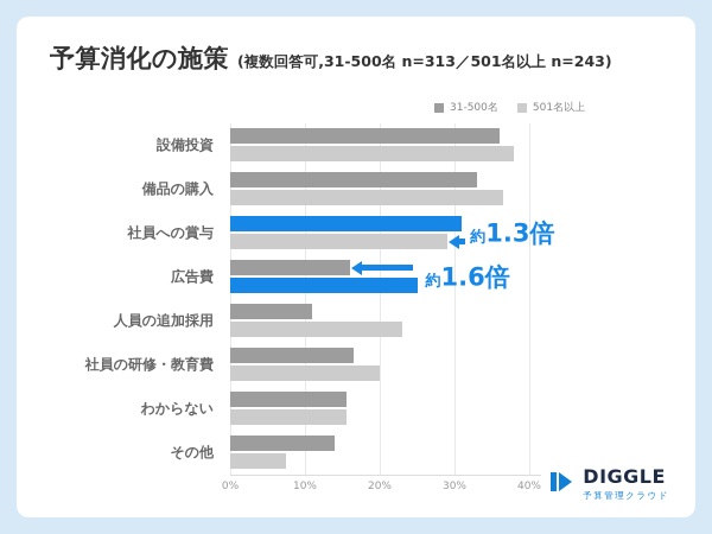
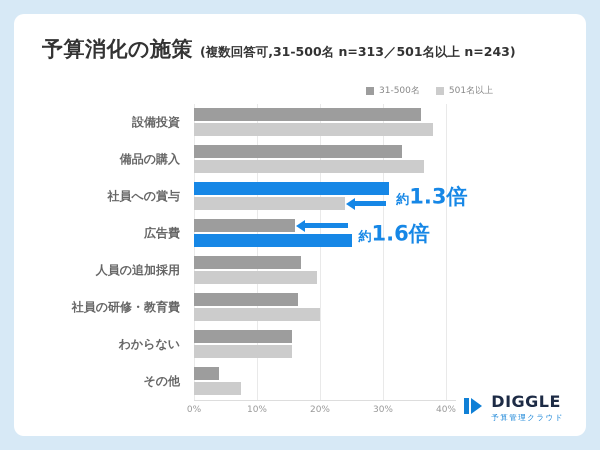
501名以上/社員への賞与: 29% -> 24%
31-500名/人員の追加採用: 11% -> 17%
501名以上/人員の追加採用: 23% -> 20%
31-500名/その他: 14% -> 4%
